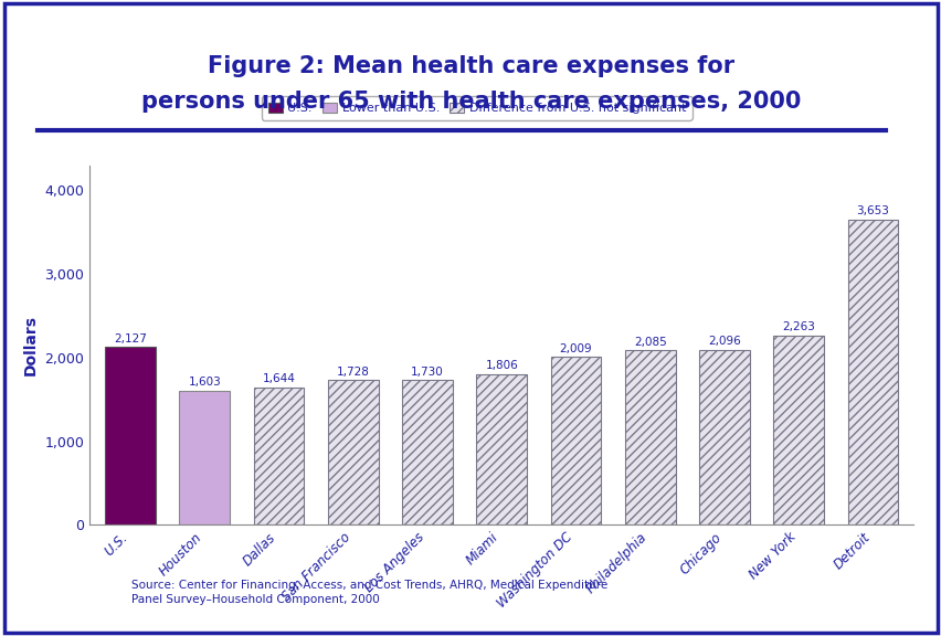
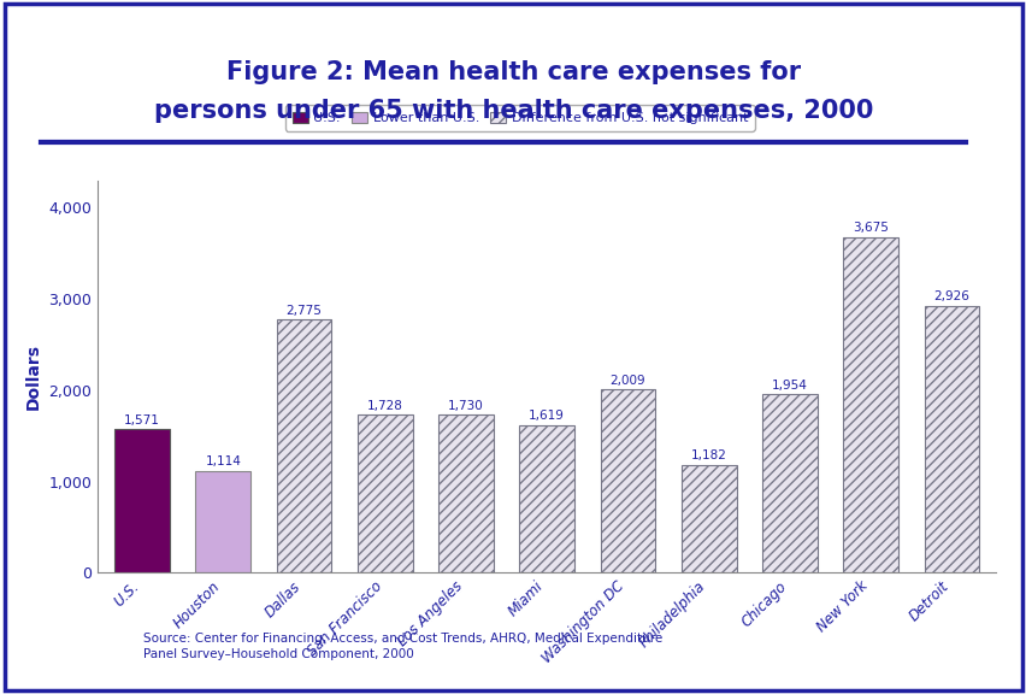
U.S.: 2,127 -> 1,571
Houston: 1,603 -> 1,114
Dallas: 1,644 -> 2,775
Miami: 1,806 -> 1,619
Philadelphia: 2,085 -> 1,182
Chicago: 2,096 -> 1,954
New York: 2,263 -> 3,675
Detroit: 3,653 -> 2,926
